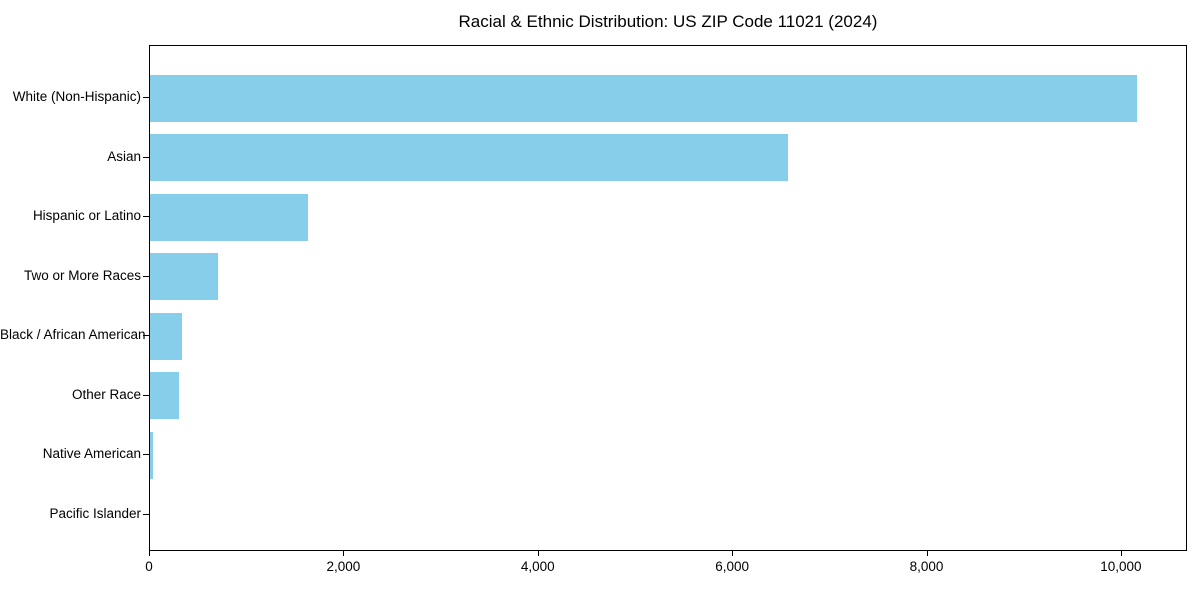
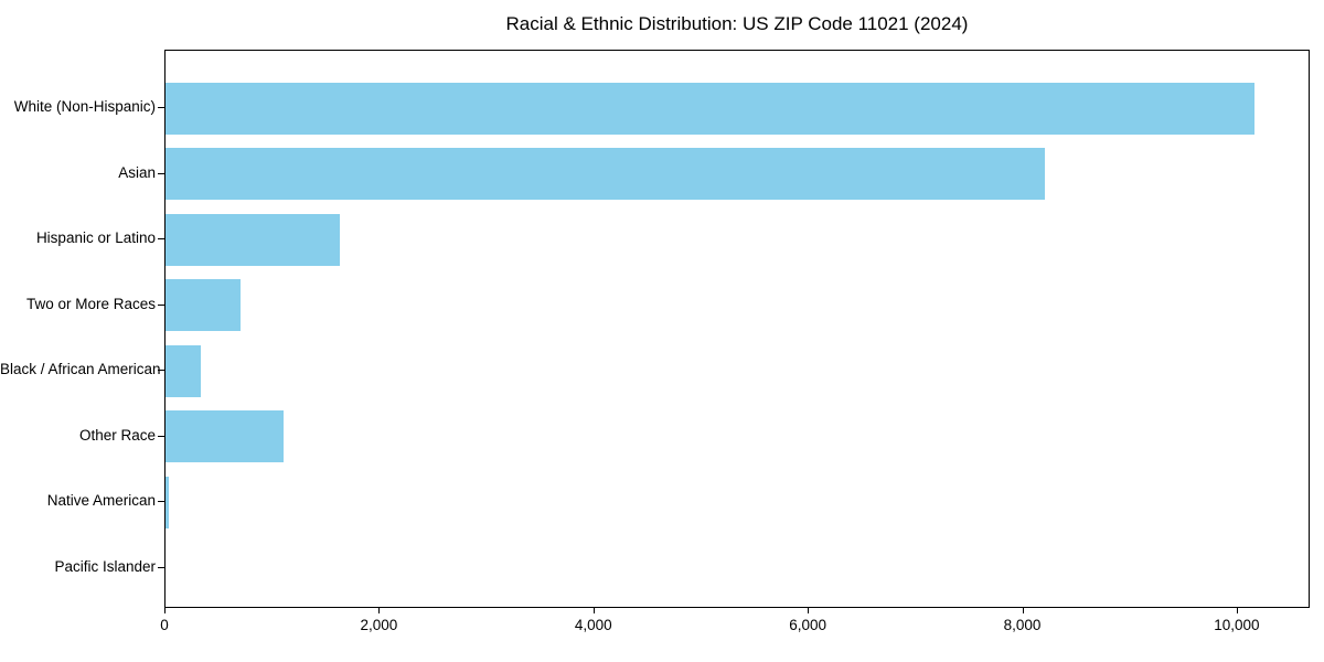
Asian: 6600 -> 8200
Other Race: 300 -> 1100
